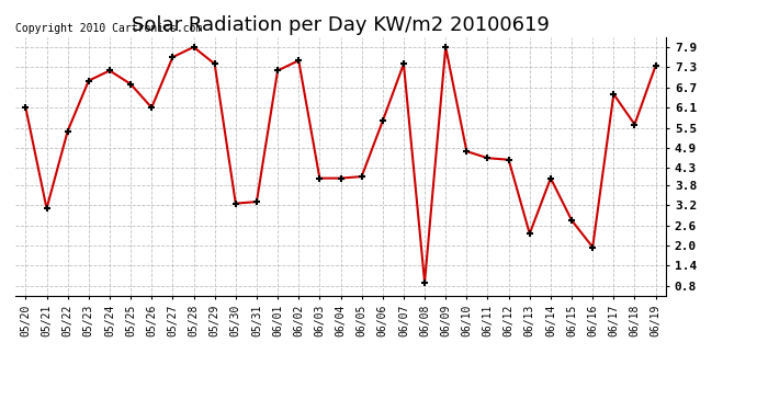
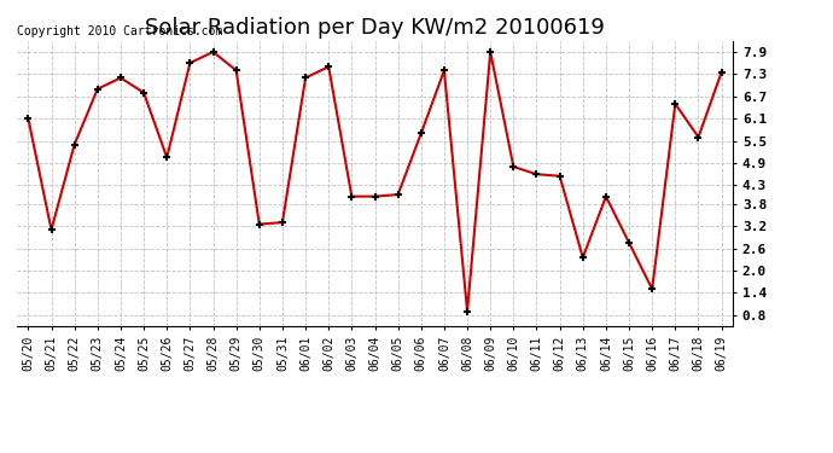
05/26: 6.10 -> 5.05
06/16: 1.95 -> 1.50
